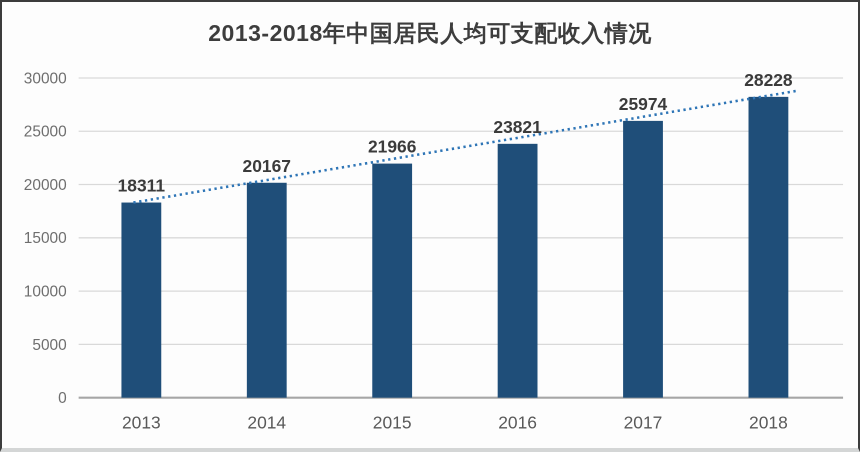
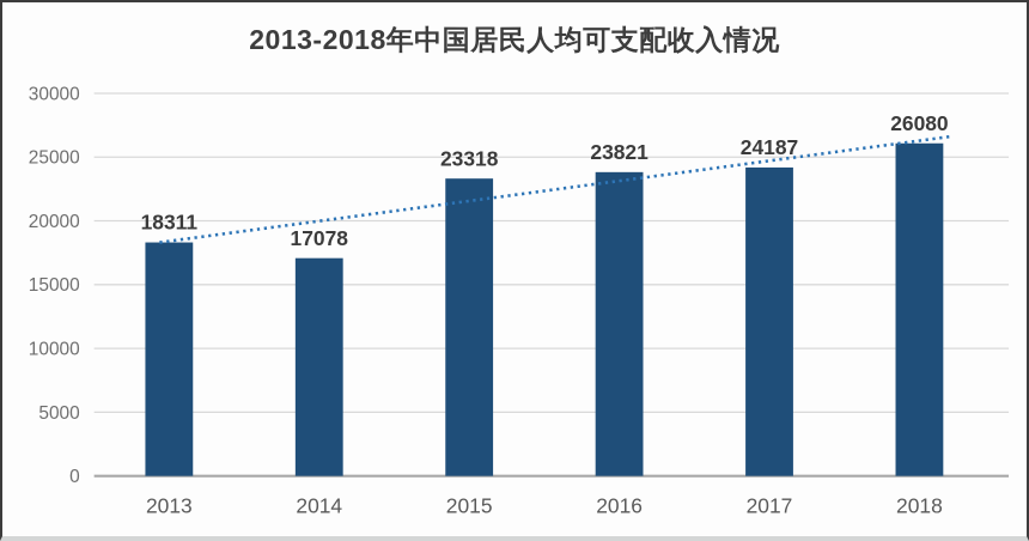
2014: 20167 -> 17078
2015: 21966 -> 23318
2017: 25974 -> 24187
2018: 28228 -> 26080
